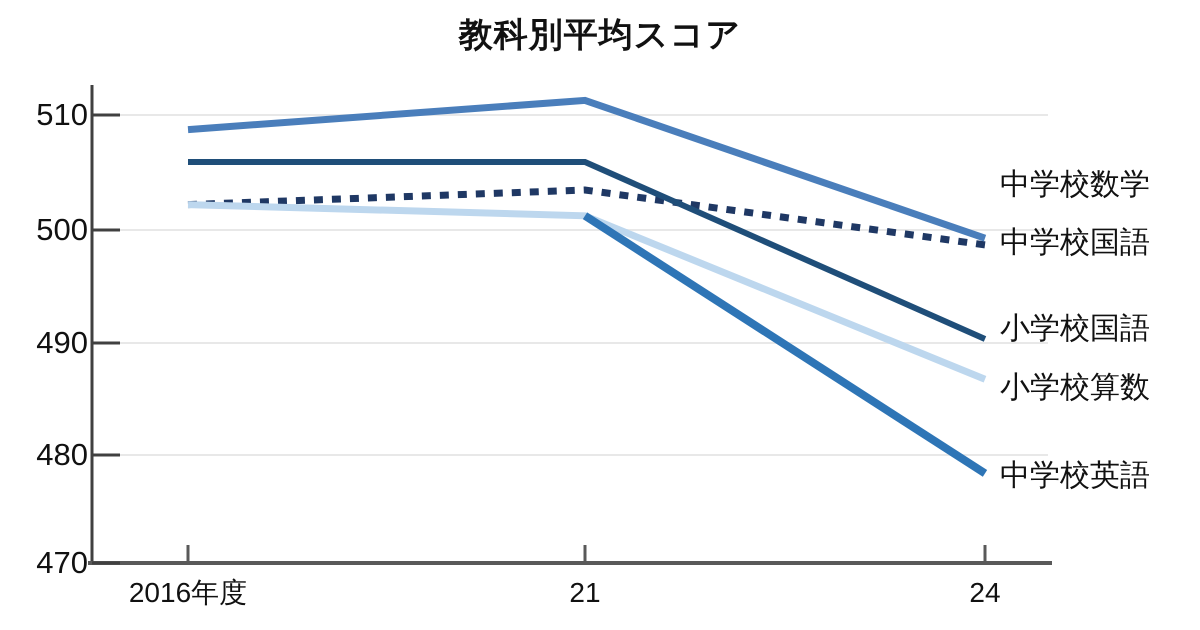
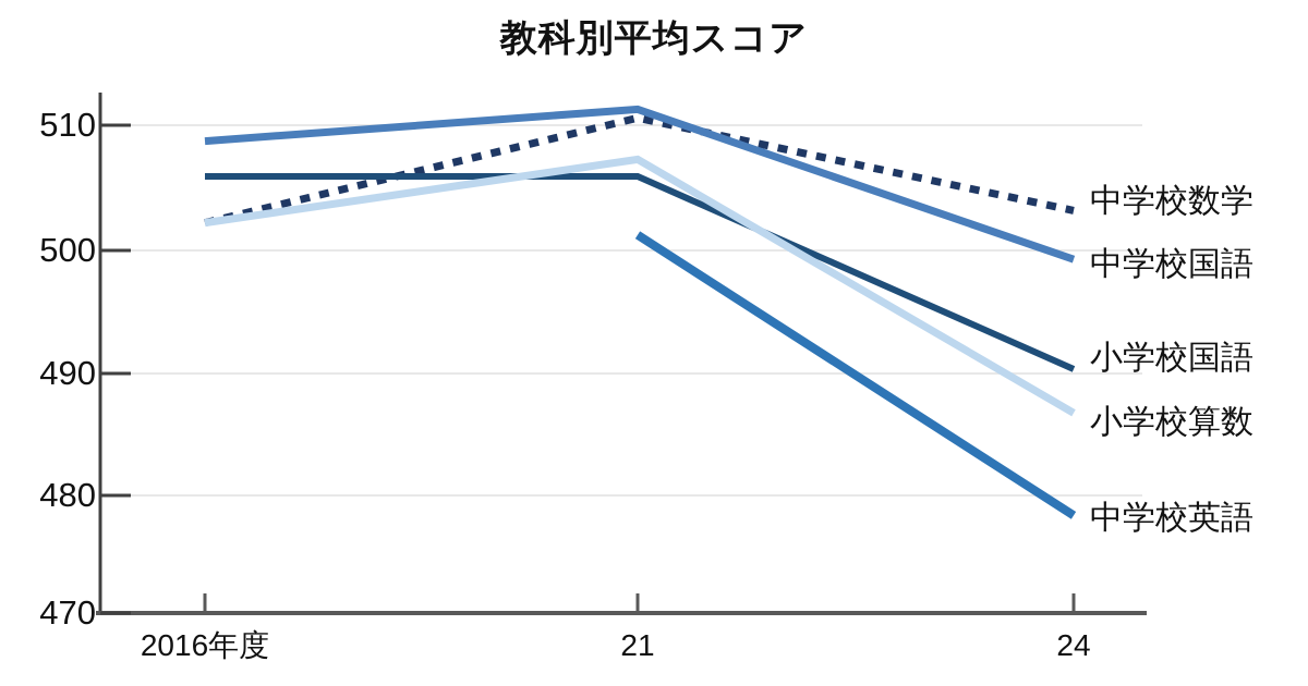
中学校数学/21: 503.3 -> 510.6
小学校算数/21: 501.0 -> 507.2
中学校数学/24: 498.4 -> 503.0
